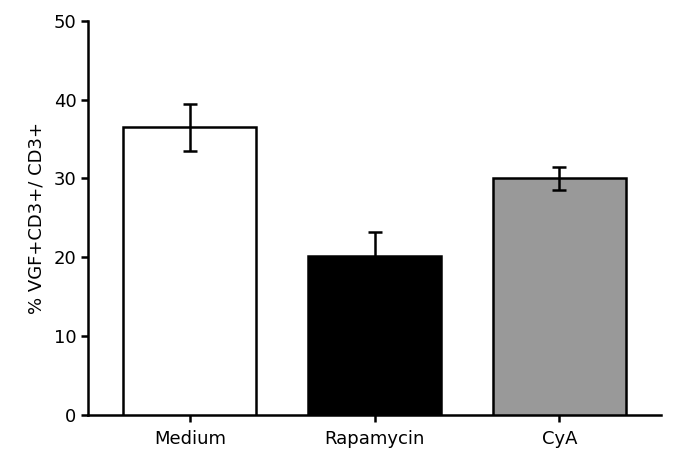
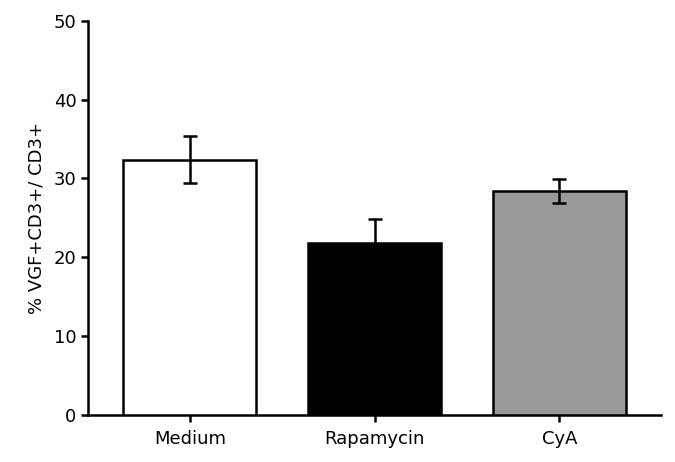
Medium: 36.5 -> 32.4
Rapamycin: 20.2 -> 21.8
CyA: 30.0 -> 28.4
